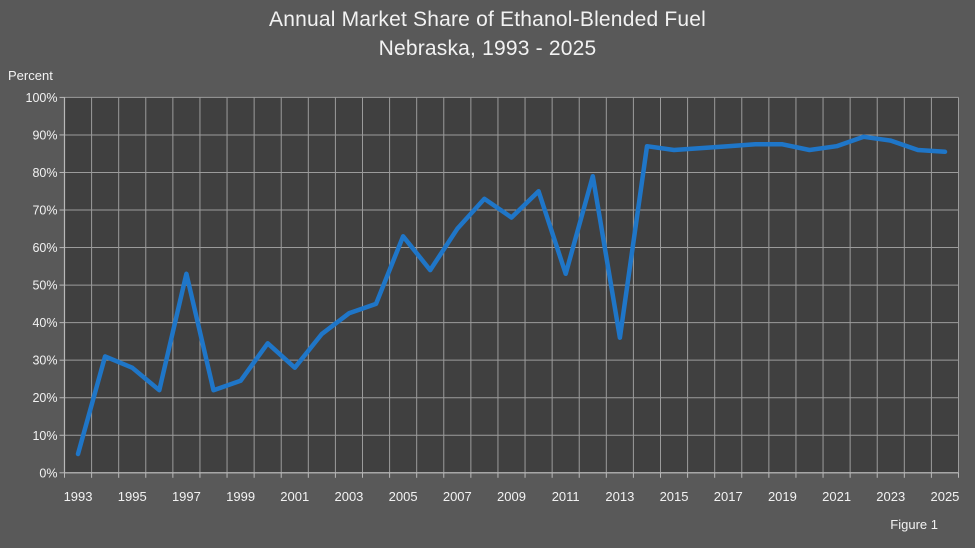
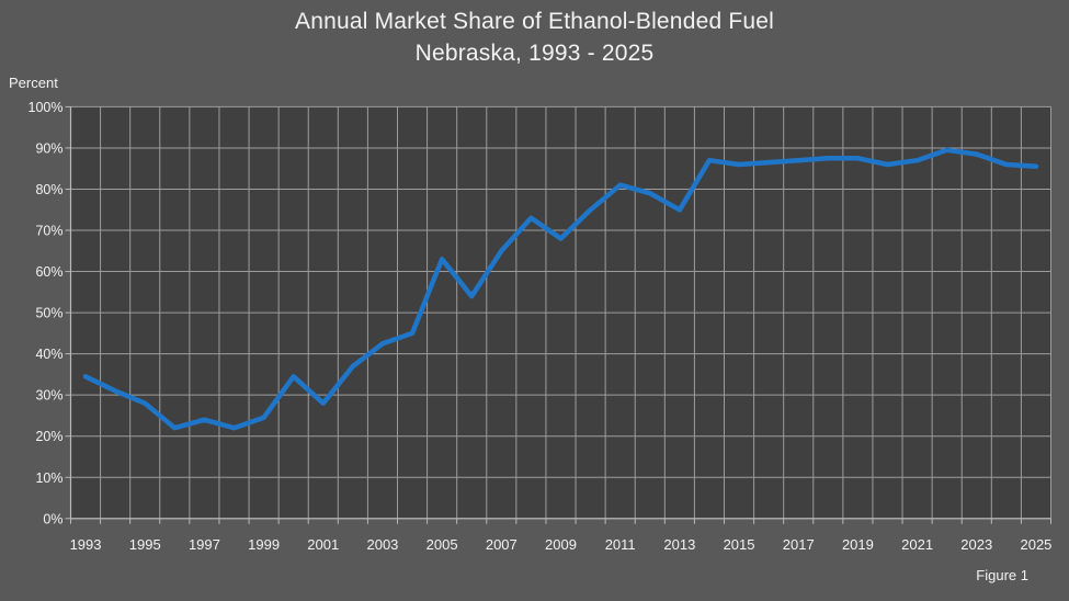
1993: 5% -> 34%
1997: 53% -> 24%
2011: 53% -> 81%
2013: 36% -> 75%
